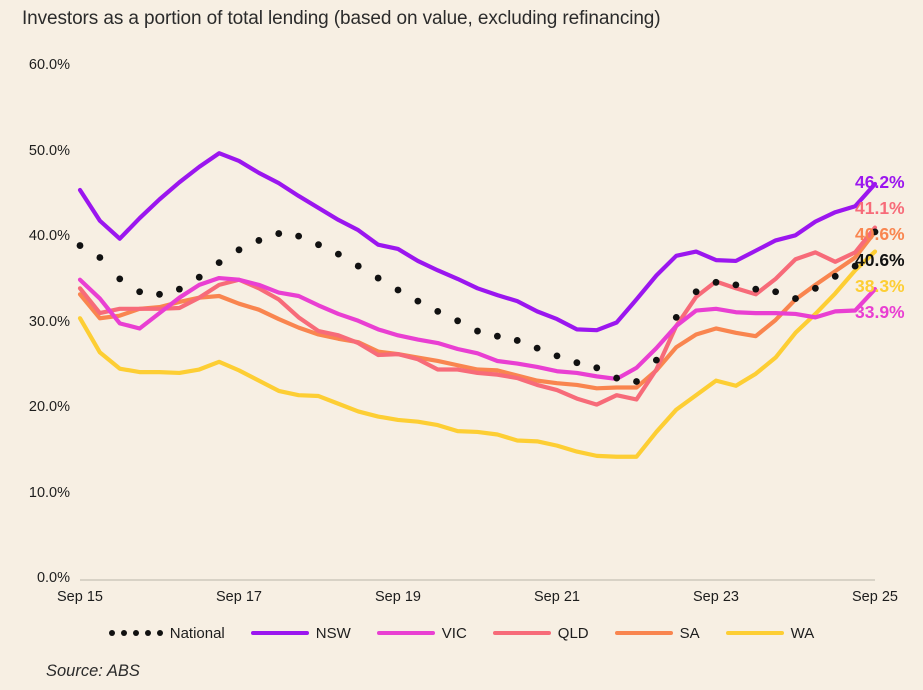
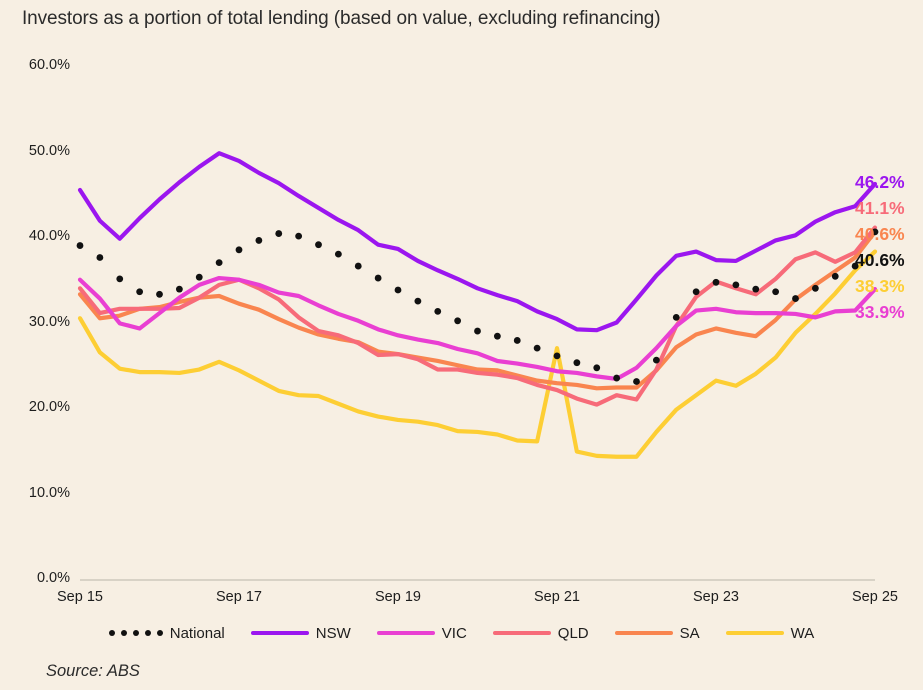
WA/Sep 21: 16% -> 27%
